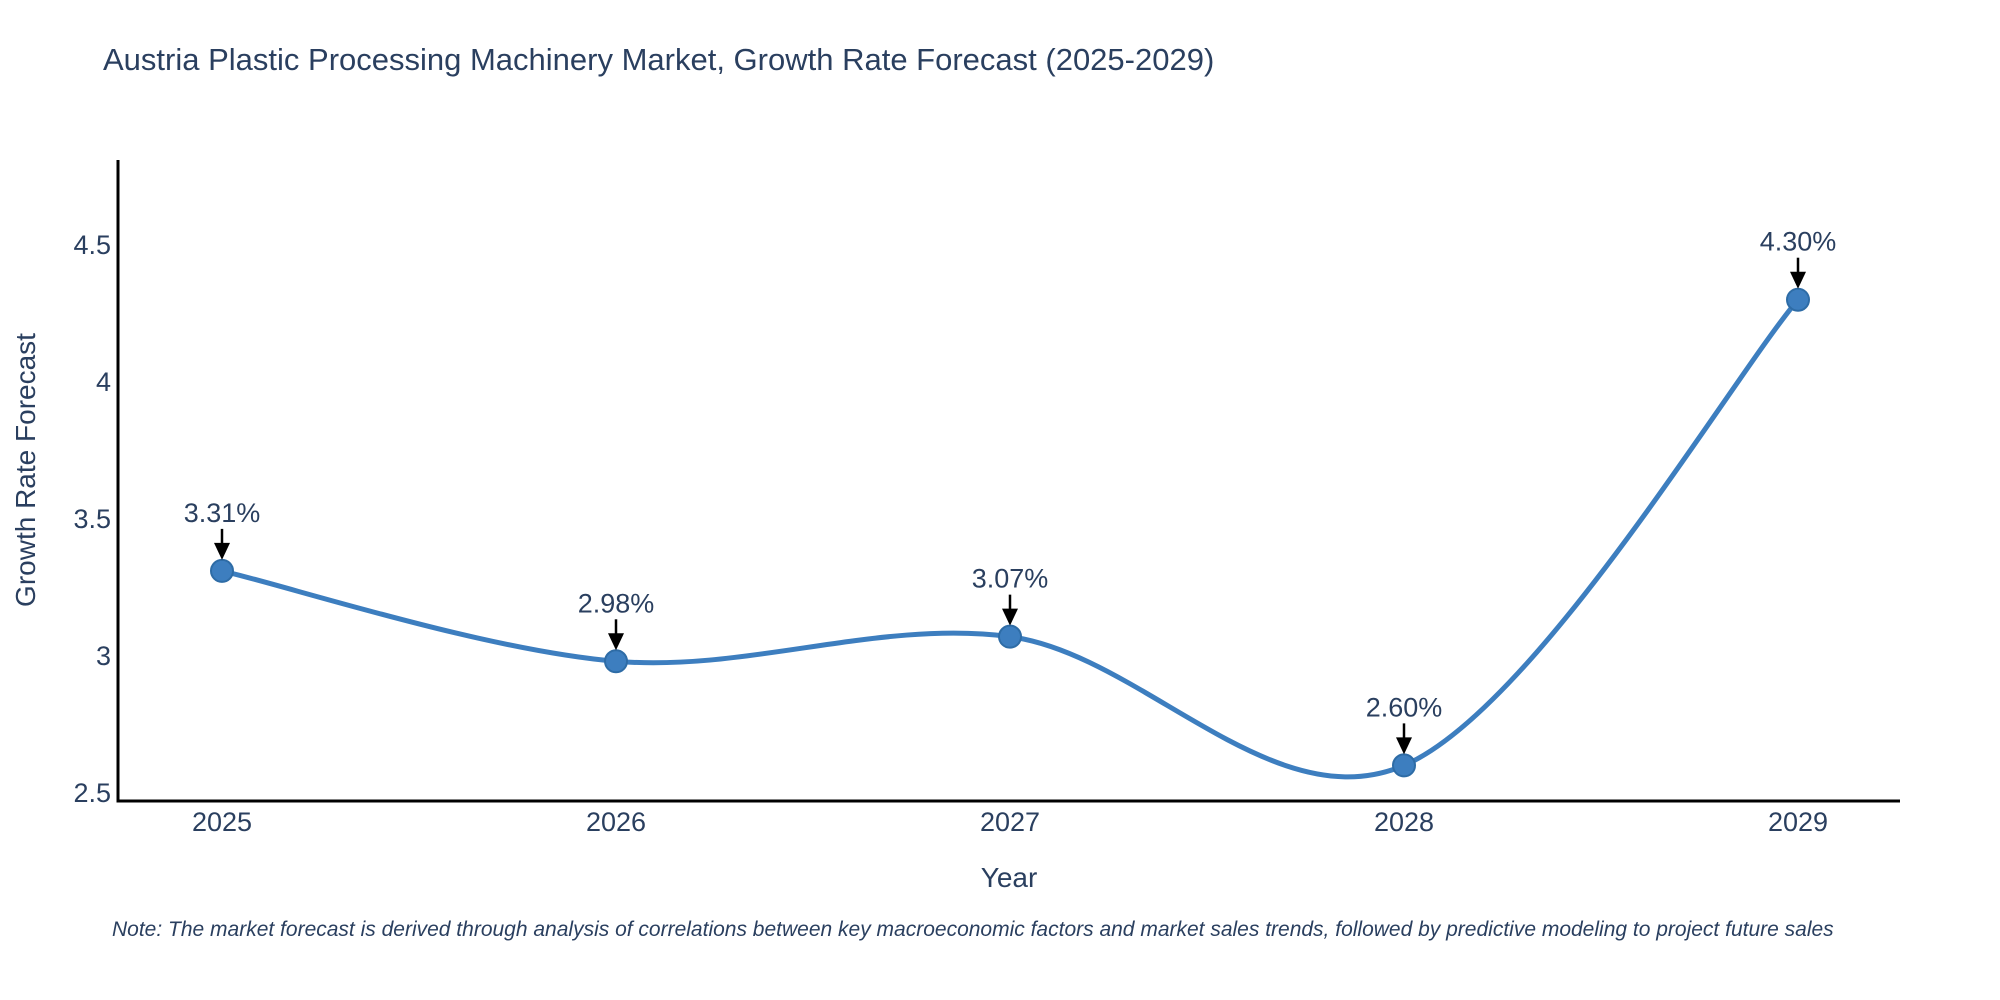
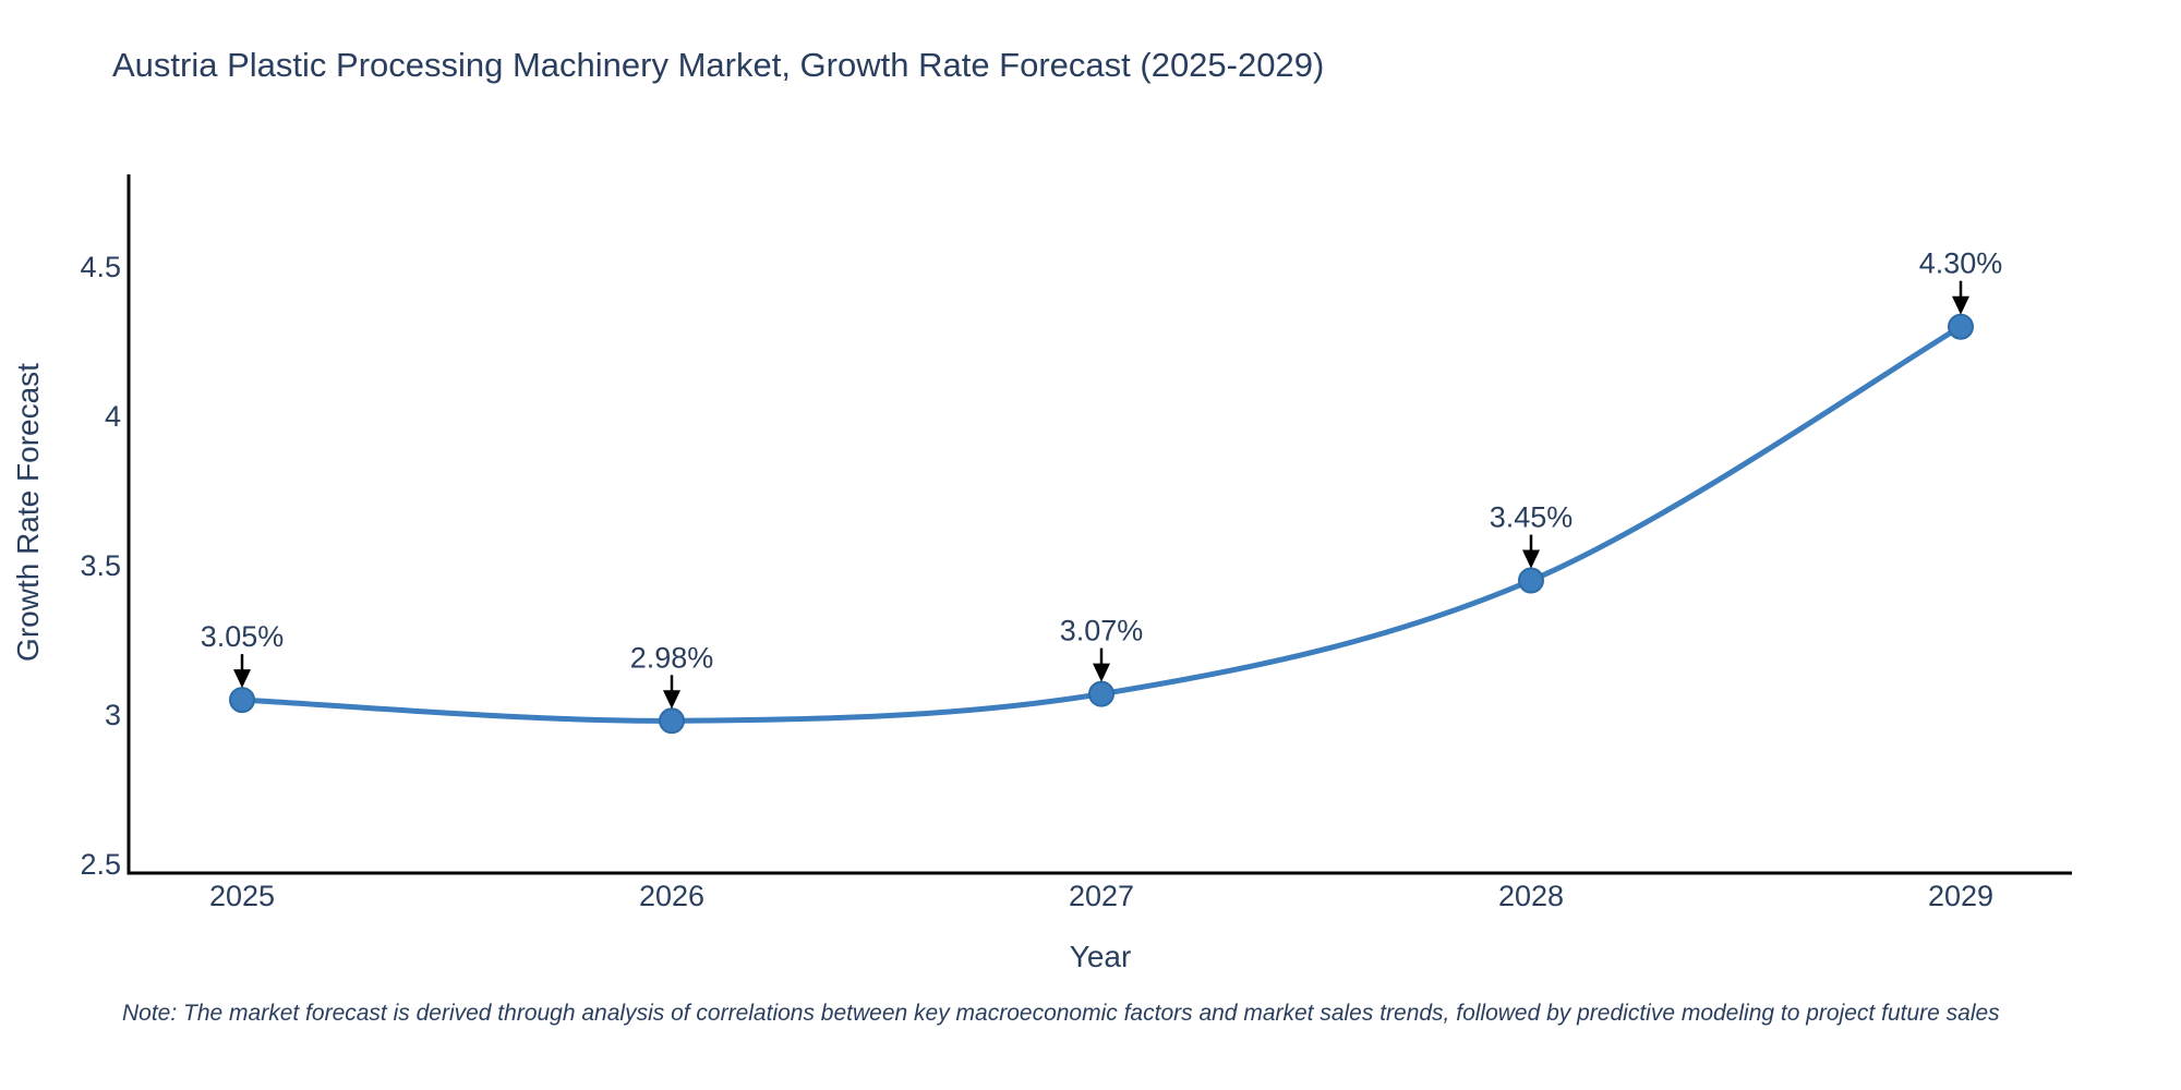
2025: 3.31% -> 3.05%
2028: 2.60% -> 3.45%
